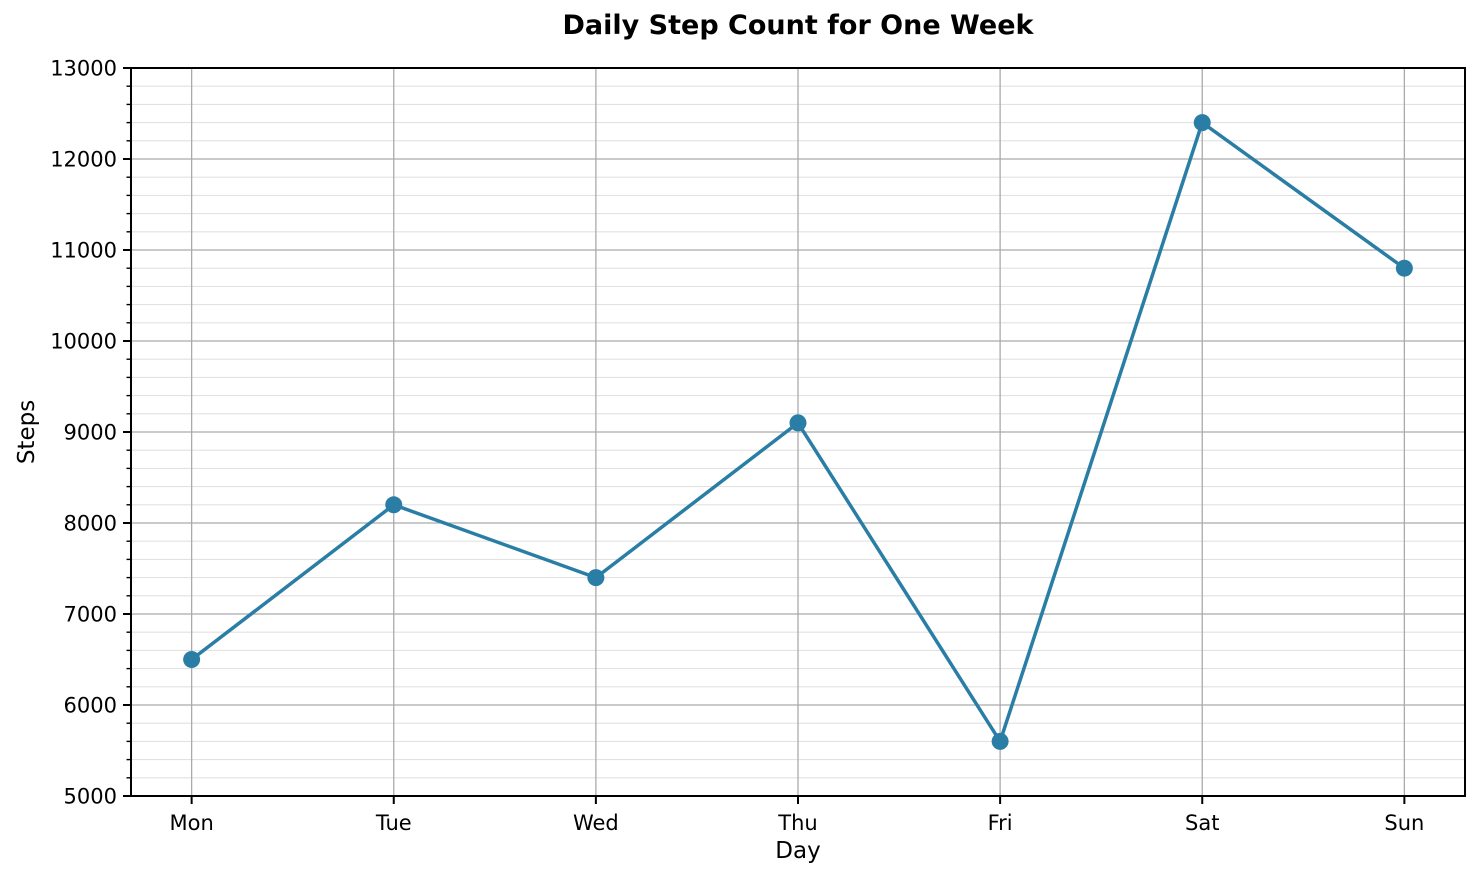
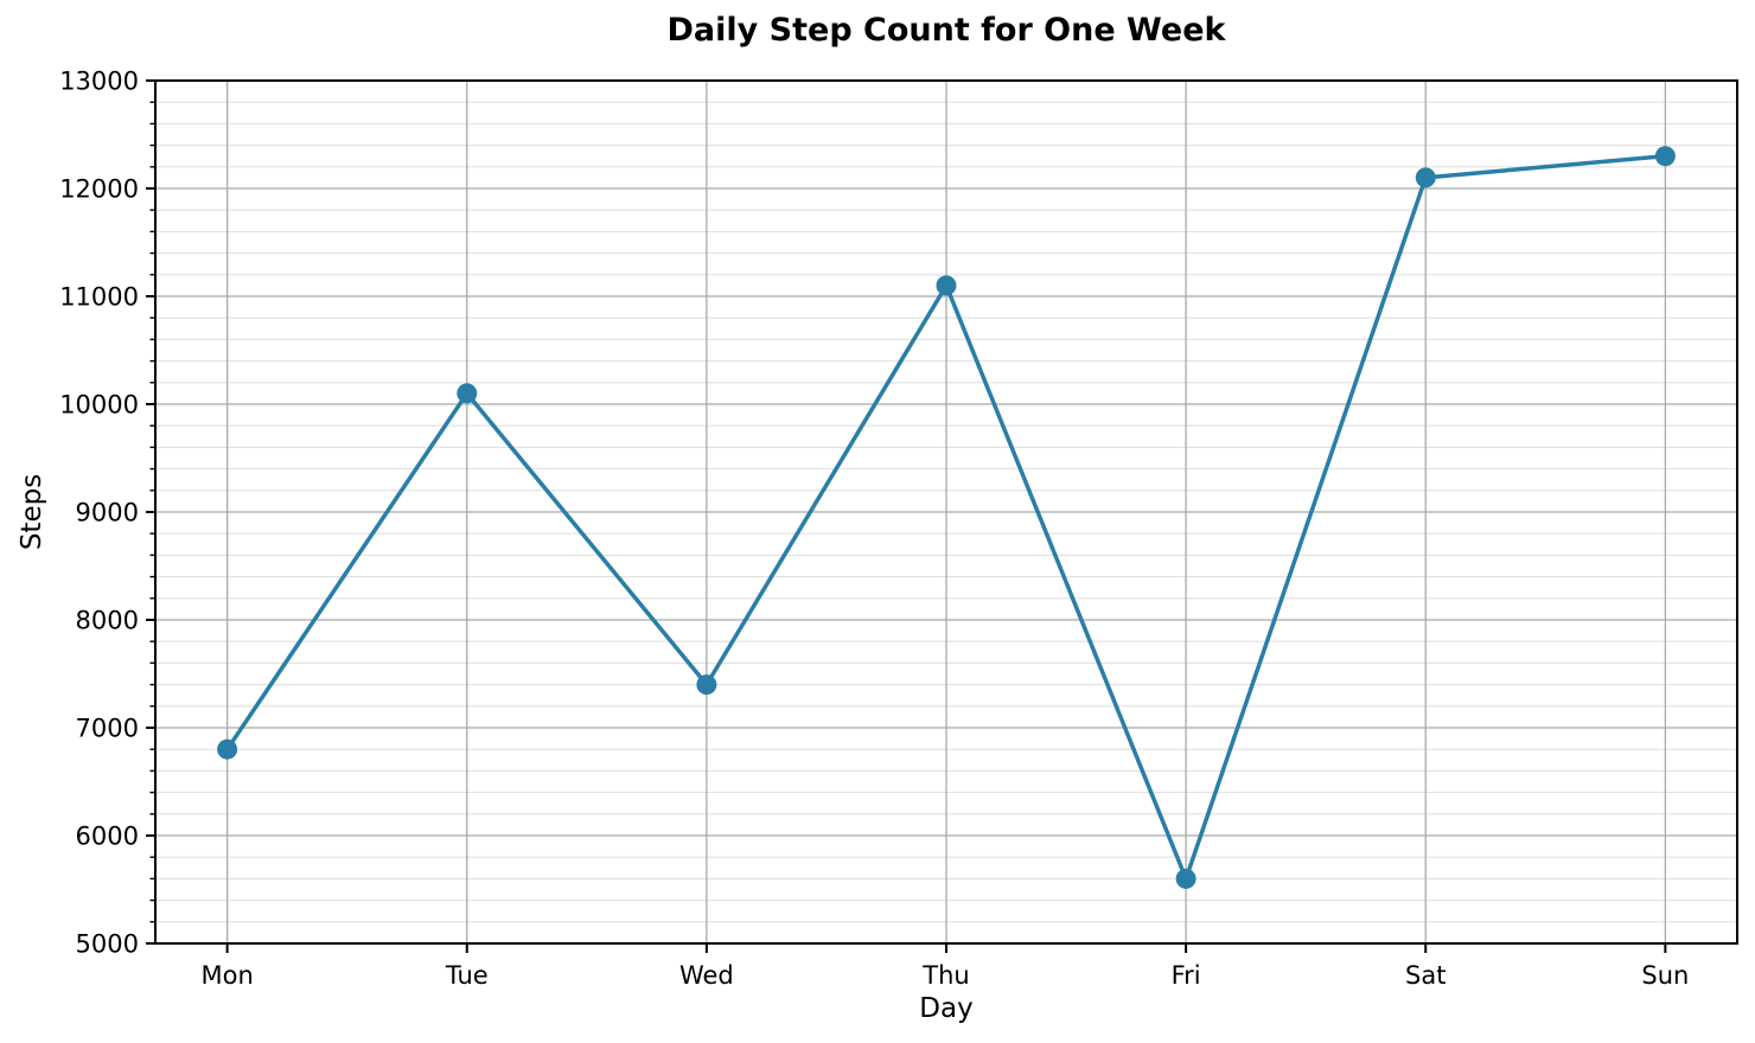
Mon: 6500 -> 6800
Tue: 8200 -> 10100
Thu: 9100 -> 11100
Sat: 12400 -> 12100
Sun: 10800 -> 12300
